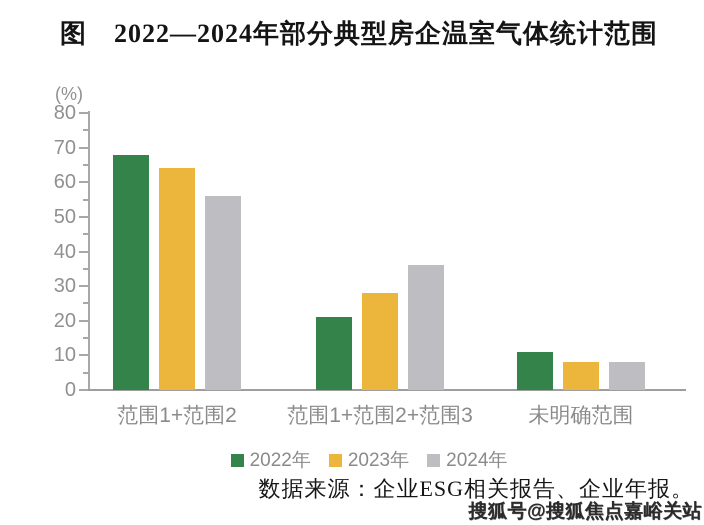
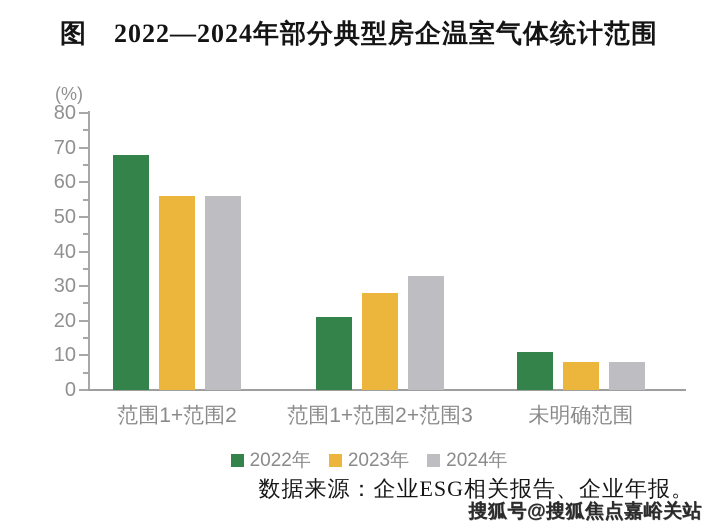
2023年/范围1+范围2: 64 -> 56
2024年/范围1+范围2+范围3: 36 -> 33
